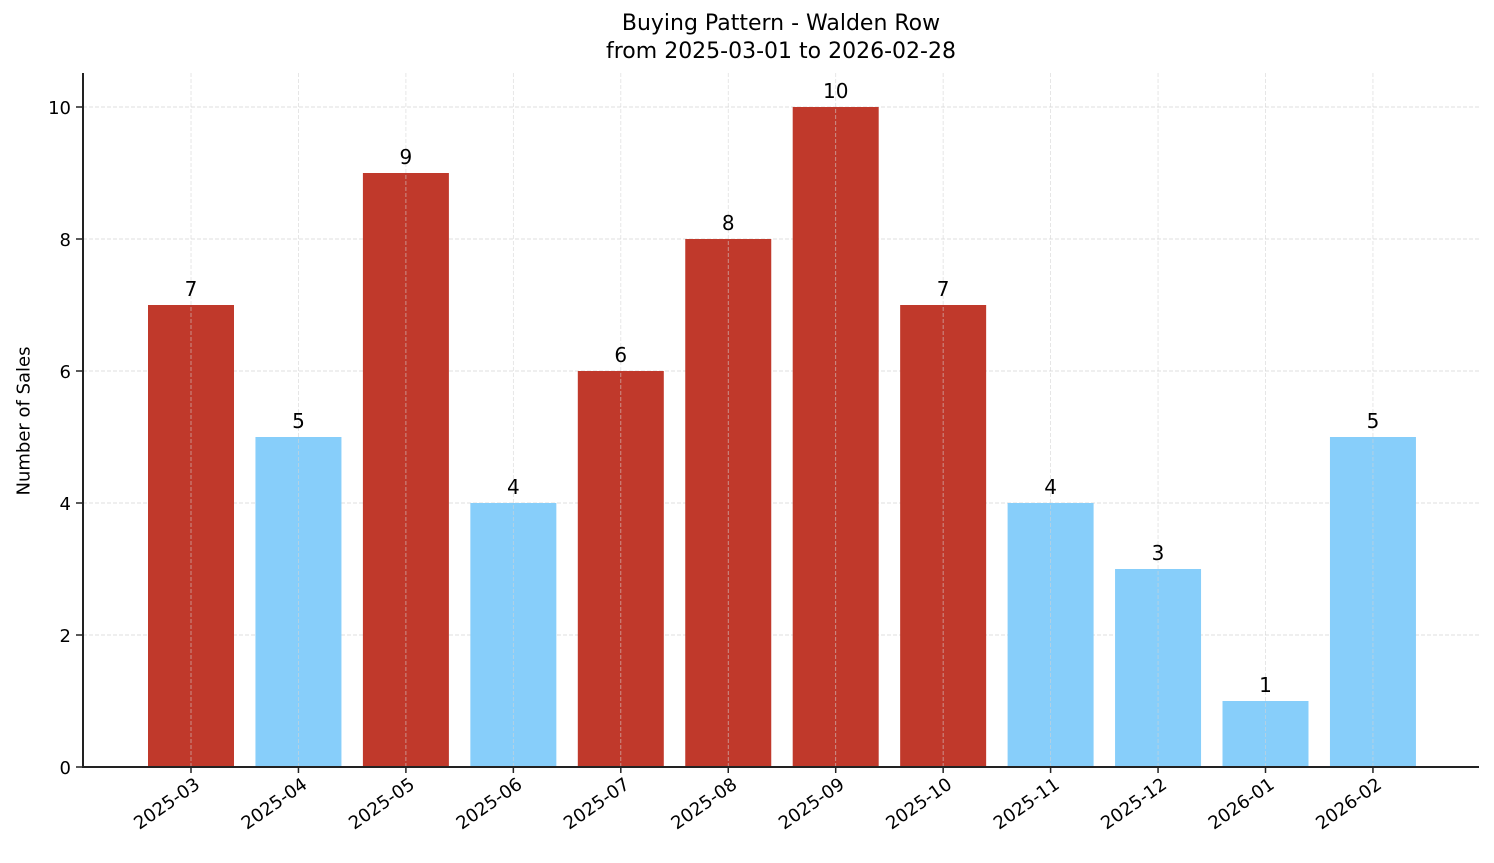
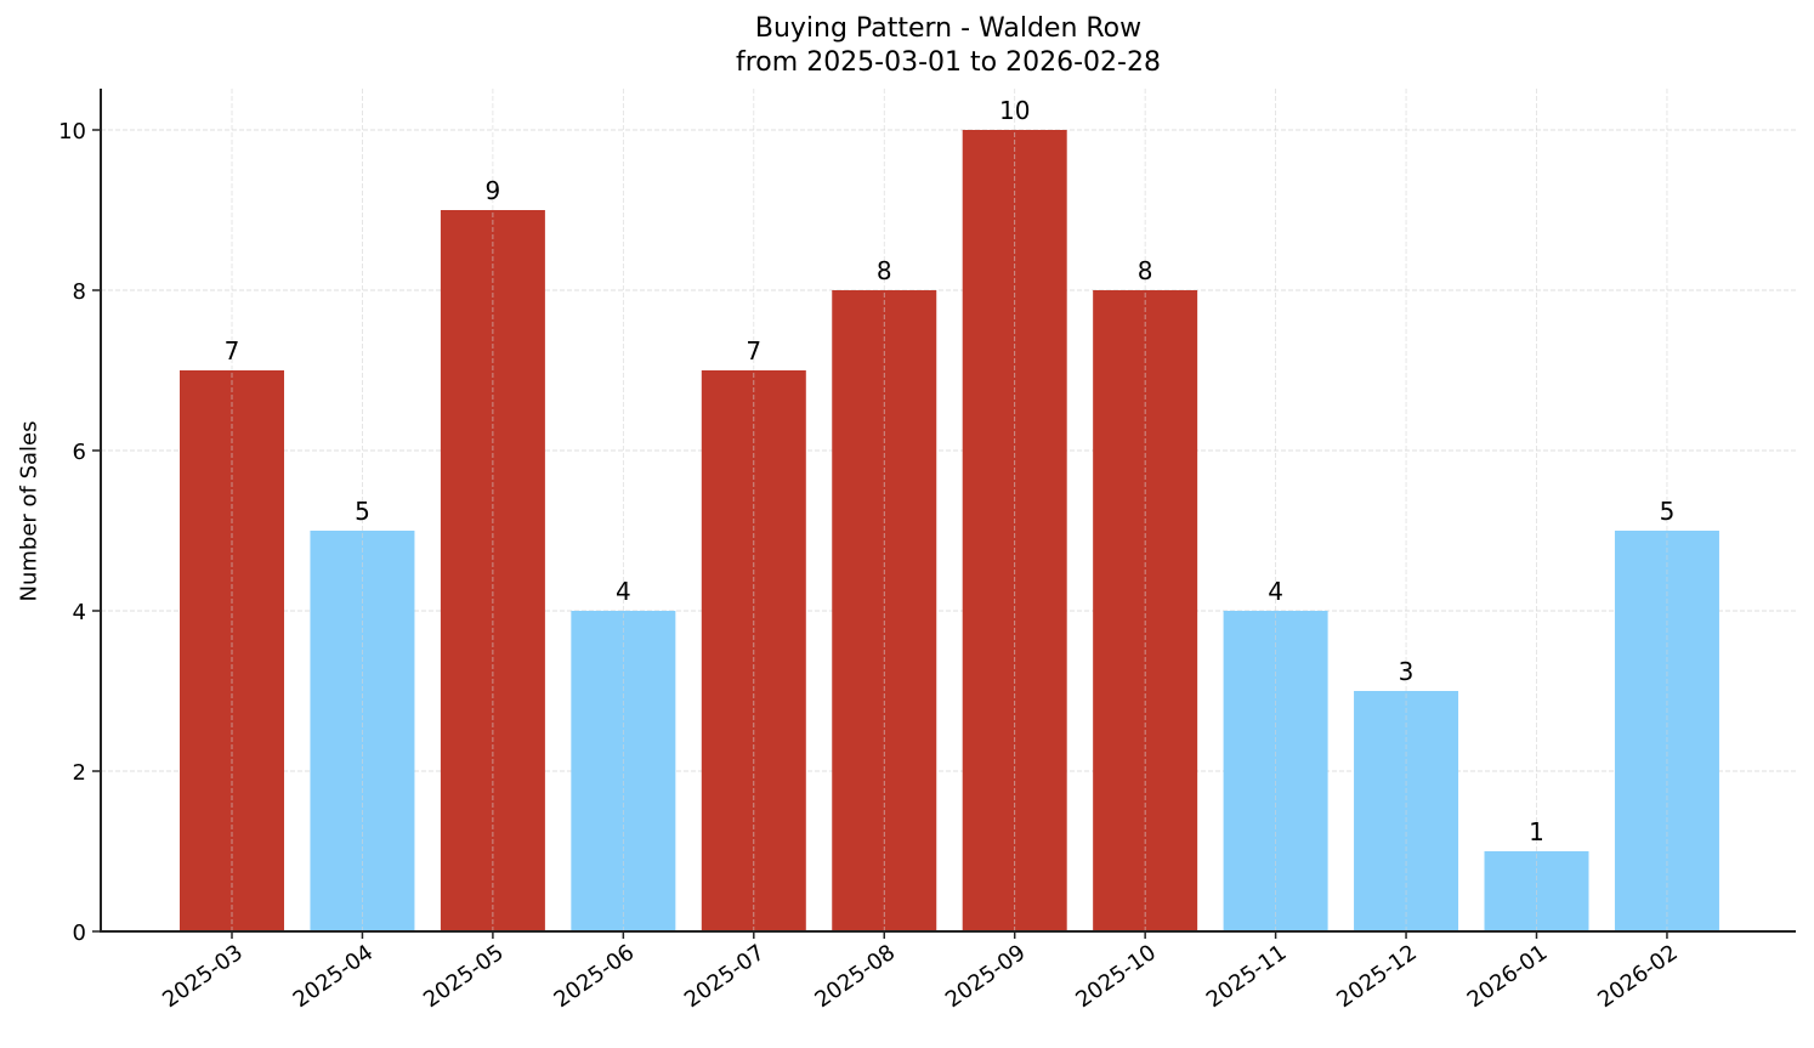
2025-07: 6 -> 7
2025-10: 7 -> 8
